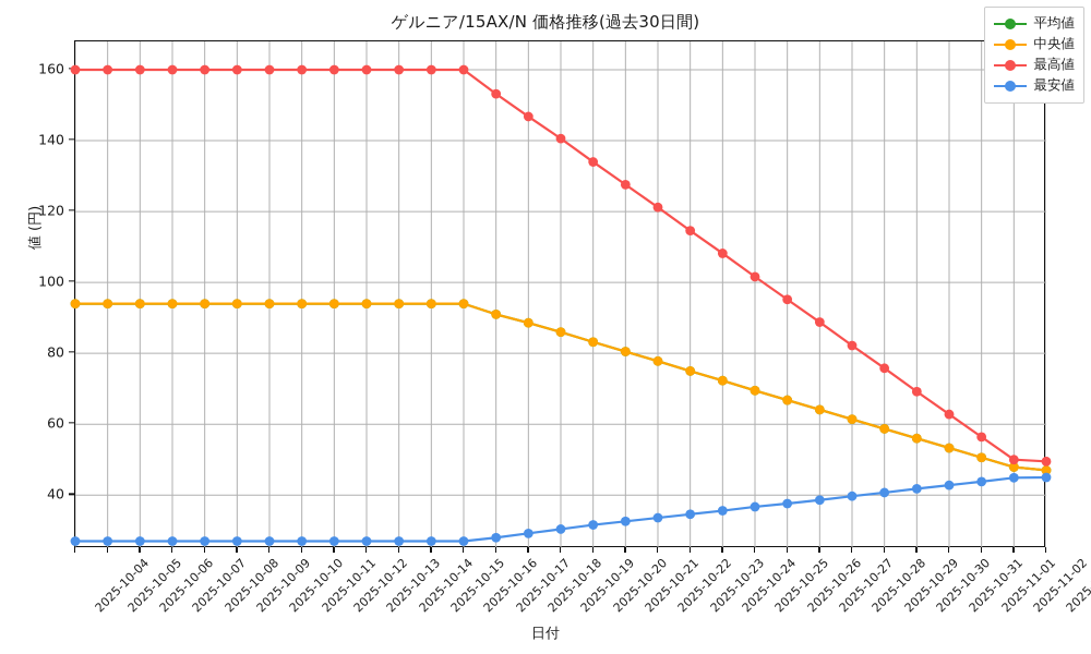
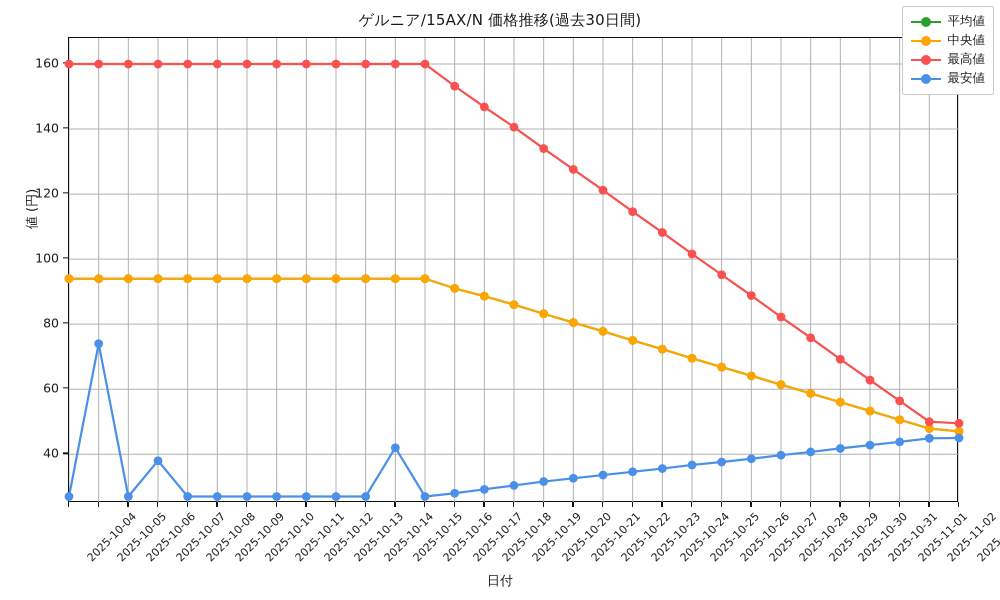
最安値/2025-10-05: 27 -> 74
最安値/2025-10-07: 27 -> 38
最安値/2025-10-15: 27 -> 42
